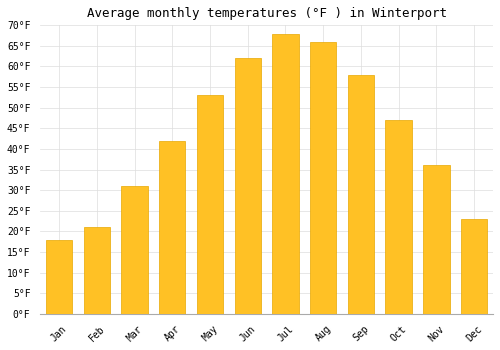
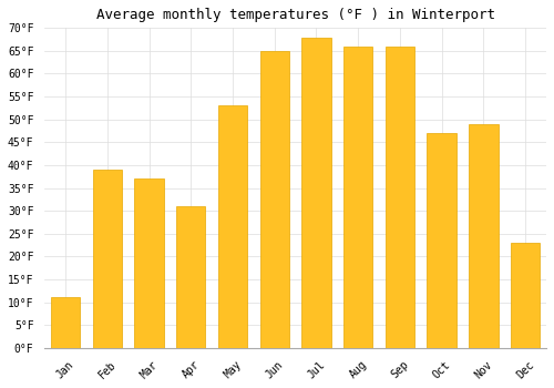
Jan: 18°F -> 11°F
Feb: 21°F -> 39°F
Mar: 31°F -> 37°F
Apr: 42°F -> 31°F
Jun: 62°F -> 65°F
Sep: 58°F -> 66°F
Nov: 36°F -> 49°F
